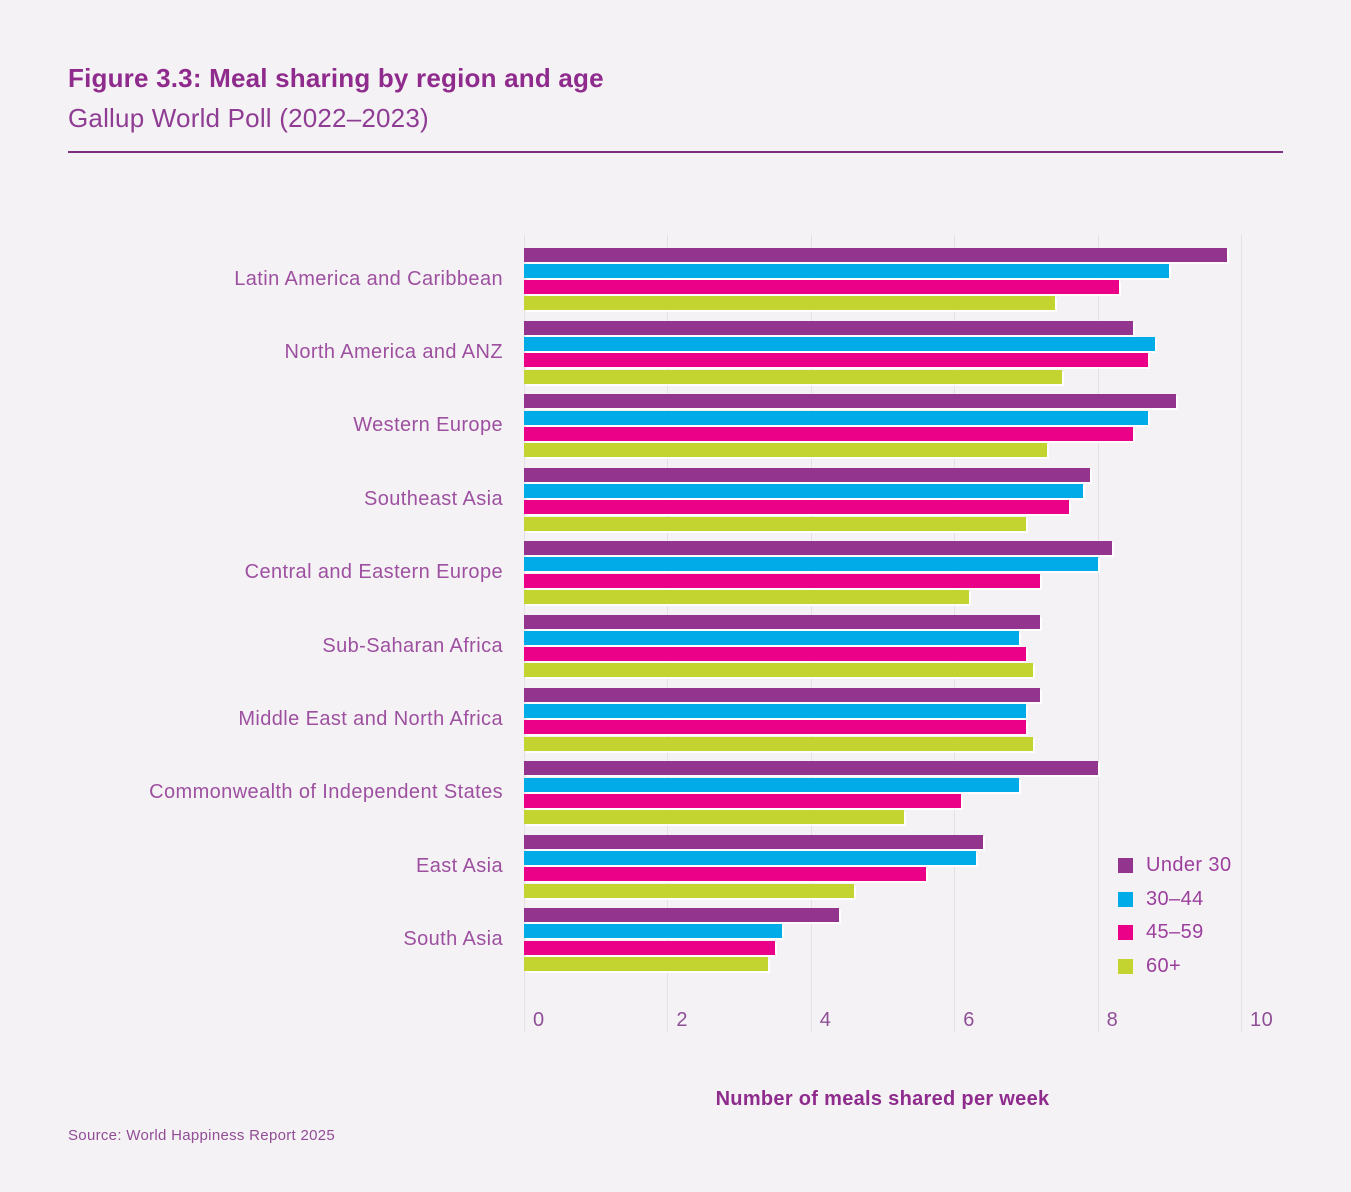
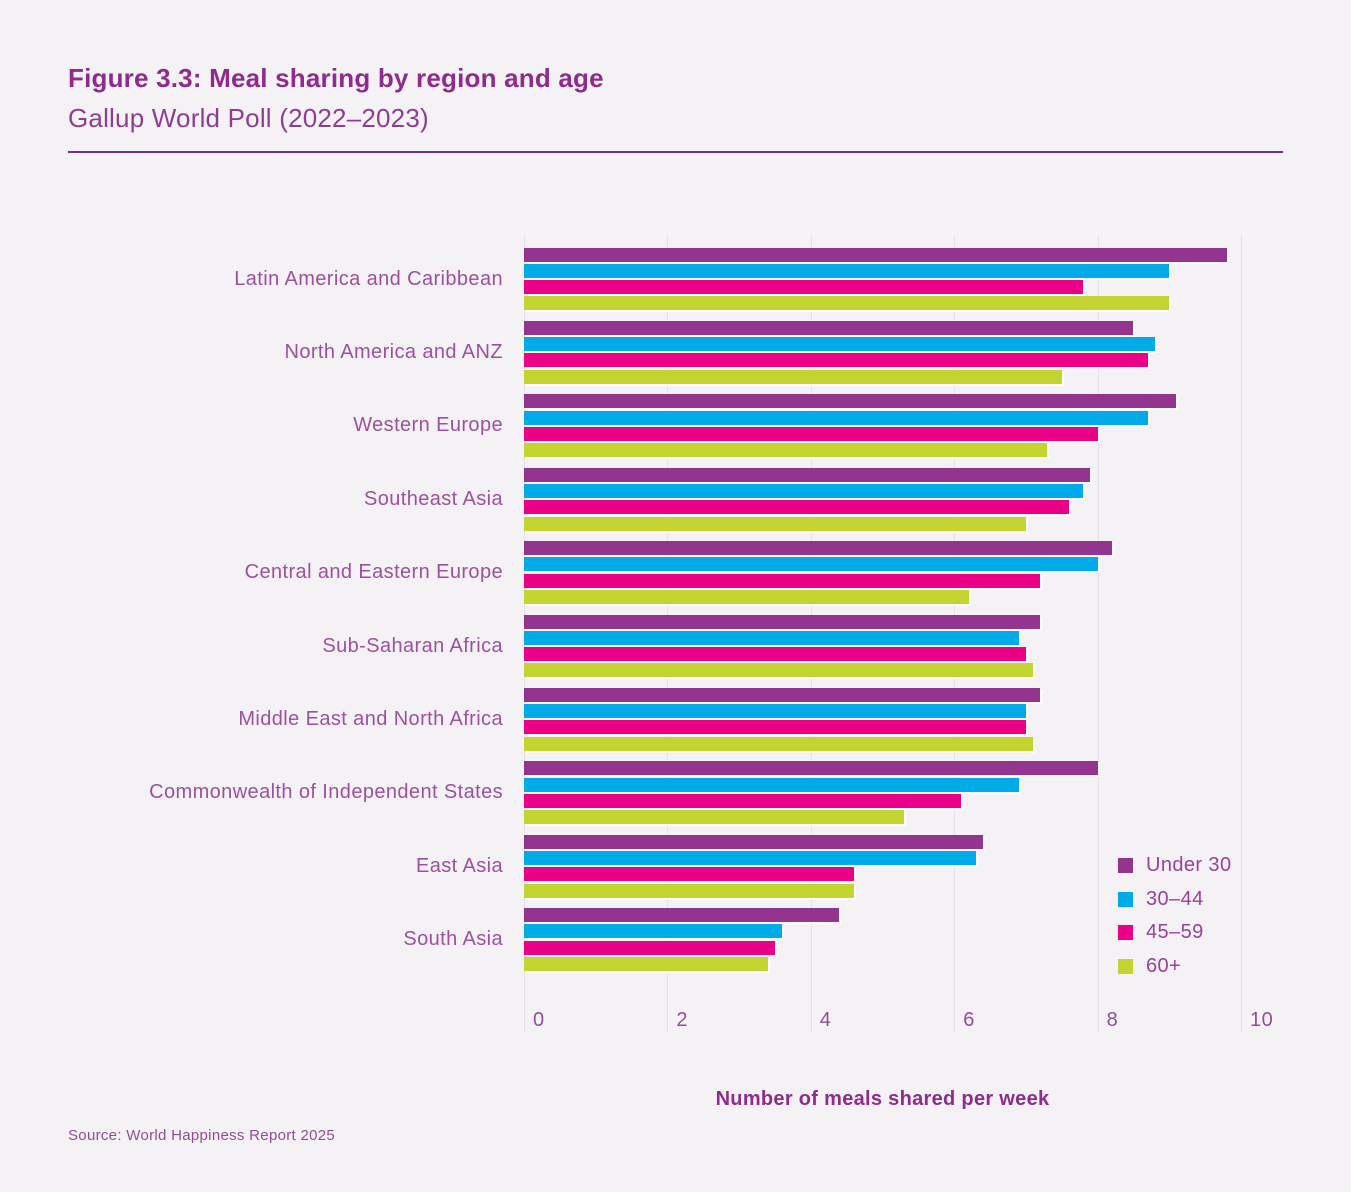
45–59/Latin America and Caribbean: 8.3 -> 7.8
60+/Latin America and Caribbean: 7.4 -> 9.0
45–59/Western Europe: 8.5 -> 8.0
45–59/East Asia: 5.6 -> 4.6
